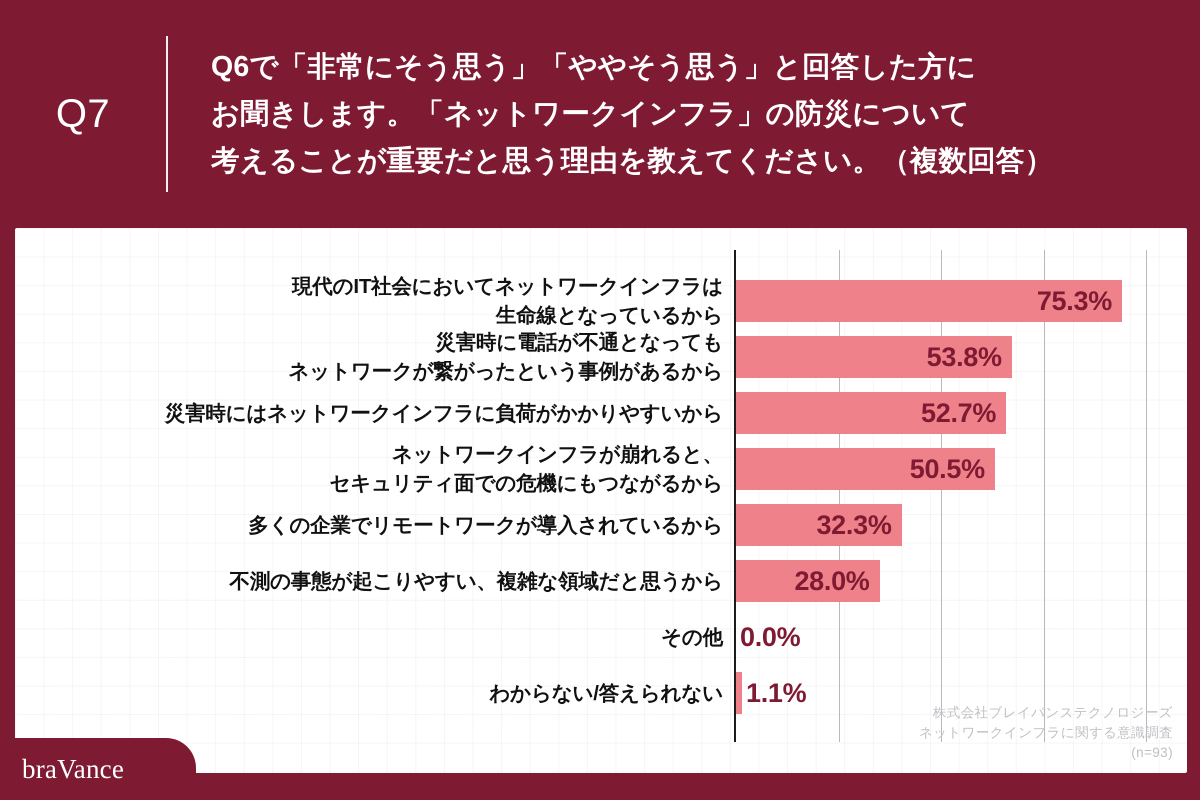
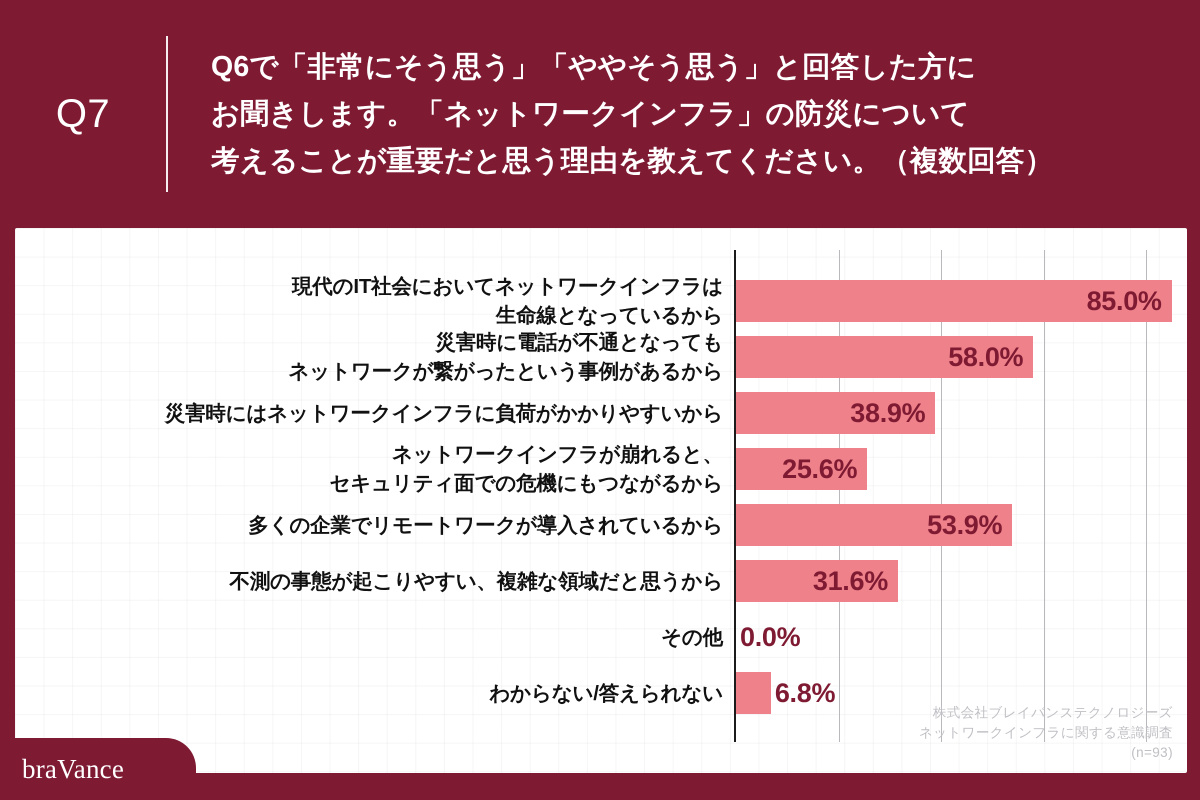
現代のIT社会においてネットワークインフラは 生命線となっているから: 75.3% -> 85.0%
災害時に電話が不通となっても ネットワークが繋がったという事例があるから: 53.8% -> 58.0%
災害時にはネットワークインフラに負荷がかかりやすいから: 52.7% -> 38.9%
ネットワークインフラが崩れると、 セキュリティ面での危機にもつながるから: 50.5% -> 25.6%
多くの企業でリモートワークが導入されているから: 32.3% -> 53.9%
不測の事態が起こりやすい、複雑な領域だと思うから: 28.0% -> 31.6%
わからない/答えられない: 1.1% -> 6.8%
